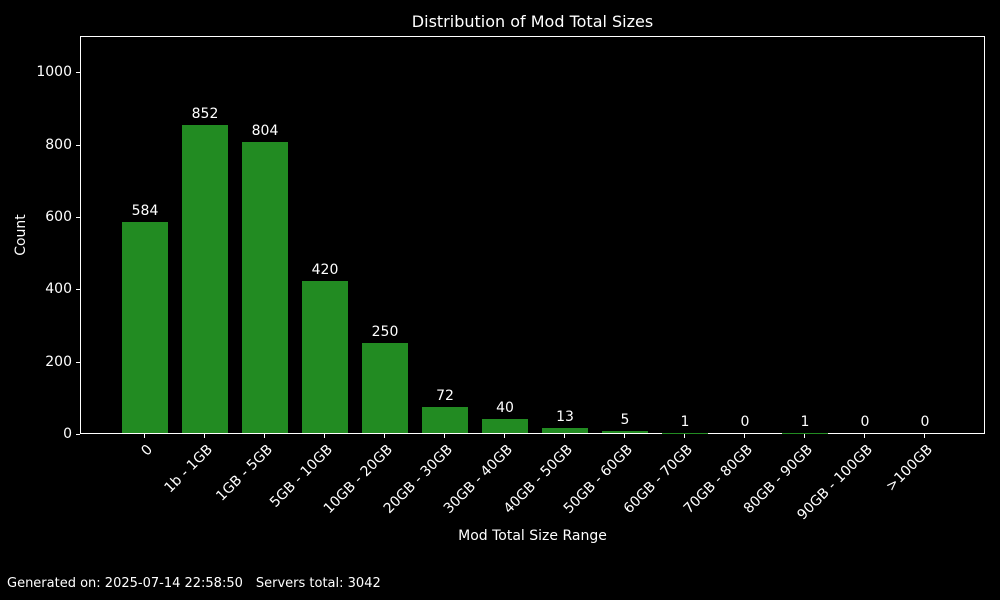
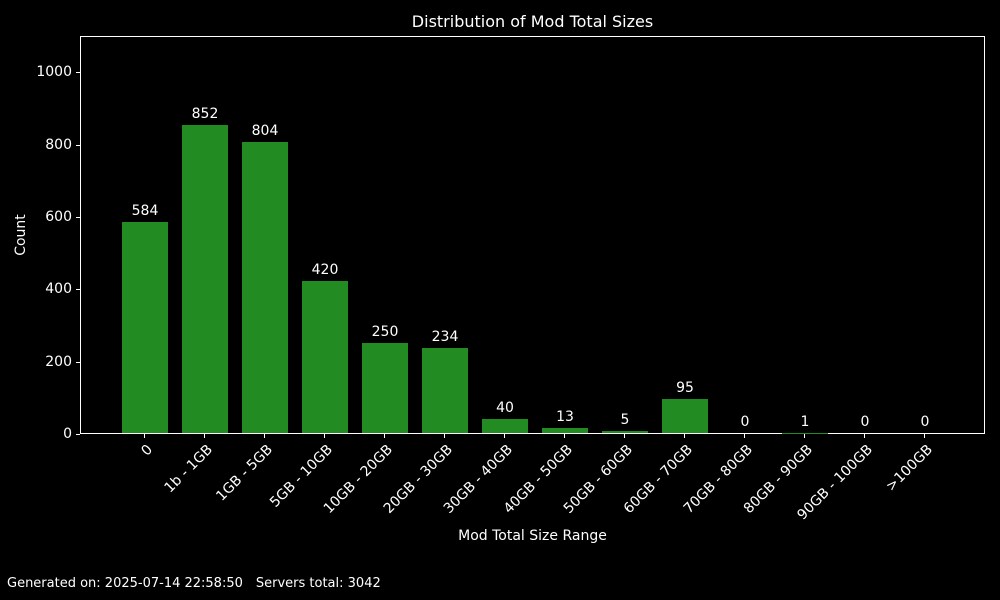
20GB - 30GB: 72 -> 234
60GB - 70GB: 1 -> 95
